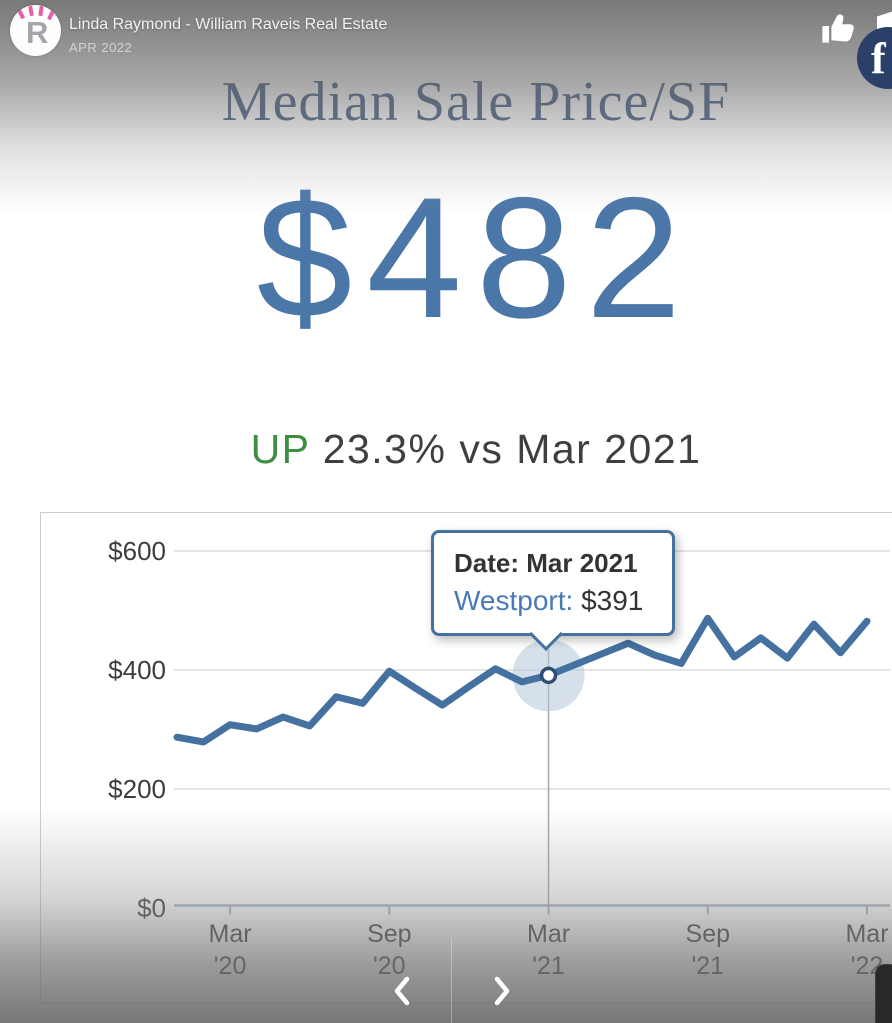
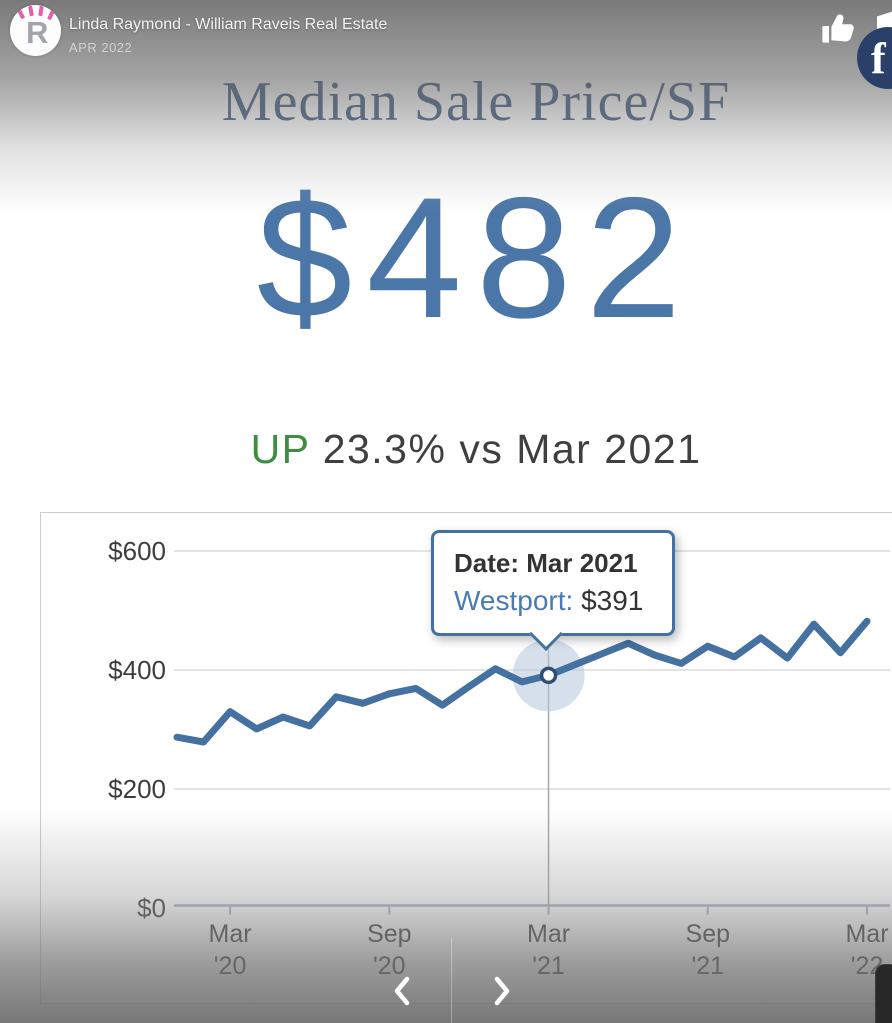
Mar '20: $310 -> $330
Sep '20: $400 -> $360
Sep '21: $490 -> $440
